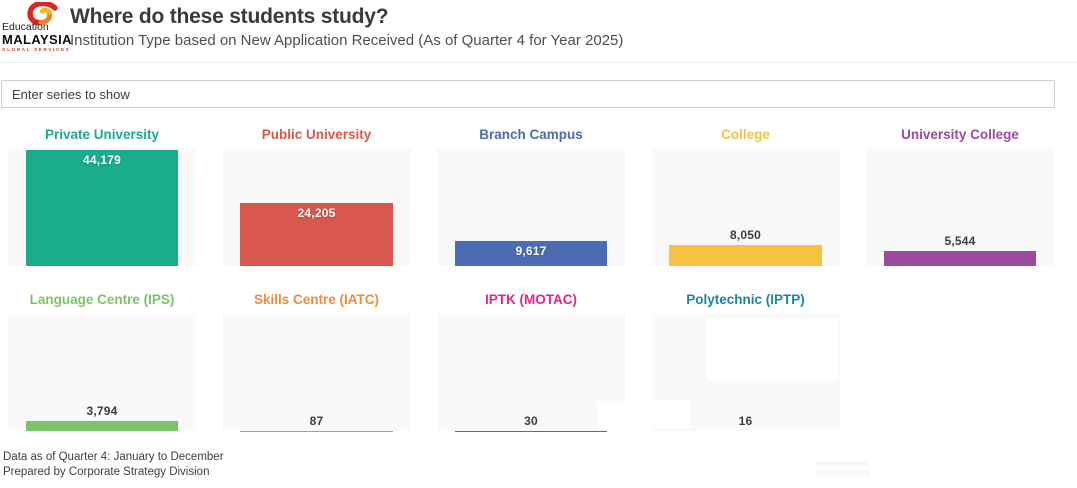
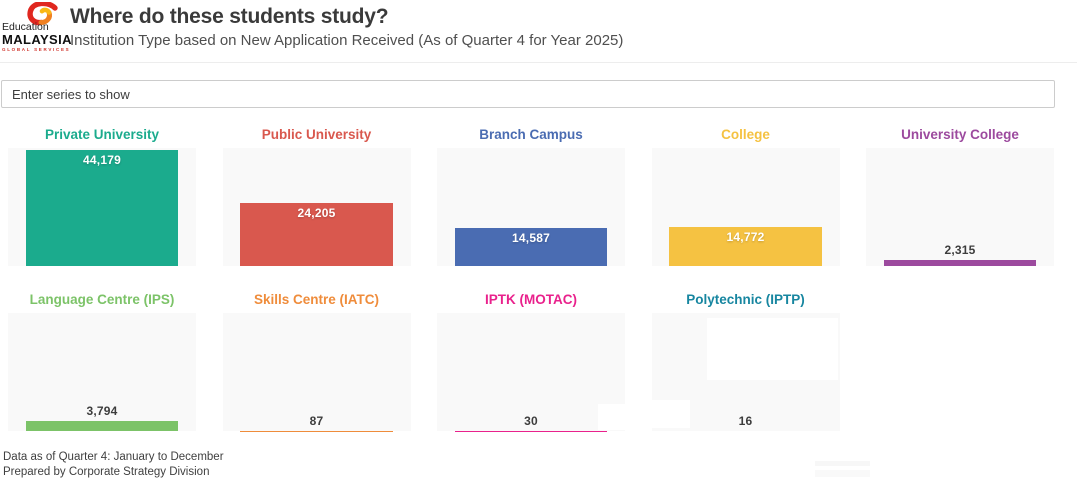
Branch Campus: 9,617 -> 14,587
College: 8,050 -> 14,772
University College: 5,544 -> 2,315
